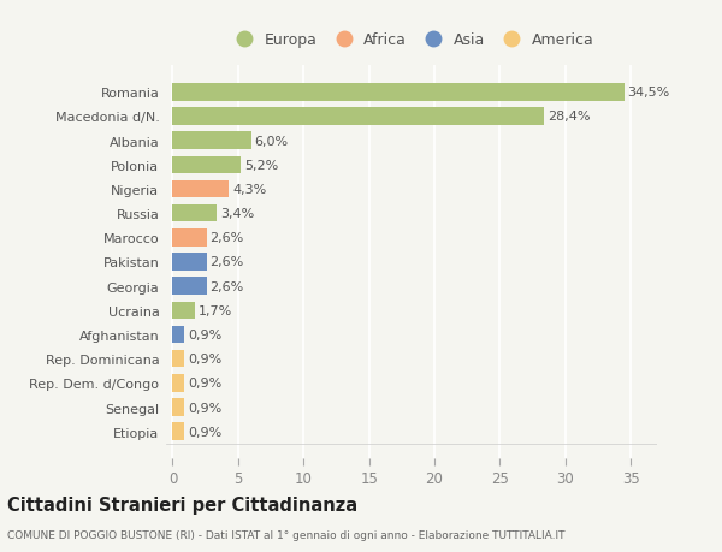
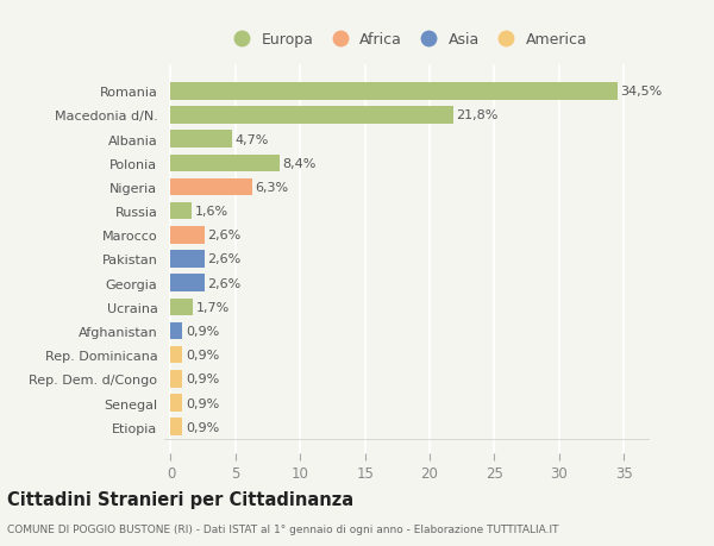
Macedonia d/N.: 28,4% -> 21,8%
Albania: 6,0% -> 4,7%
Polonia: 5,2% -> 8,4%
Nigeria: 4,3% -> 6,3%
Russia: 3,4% -> 1,6%
